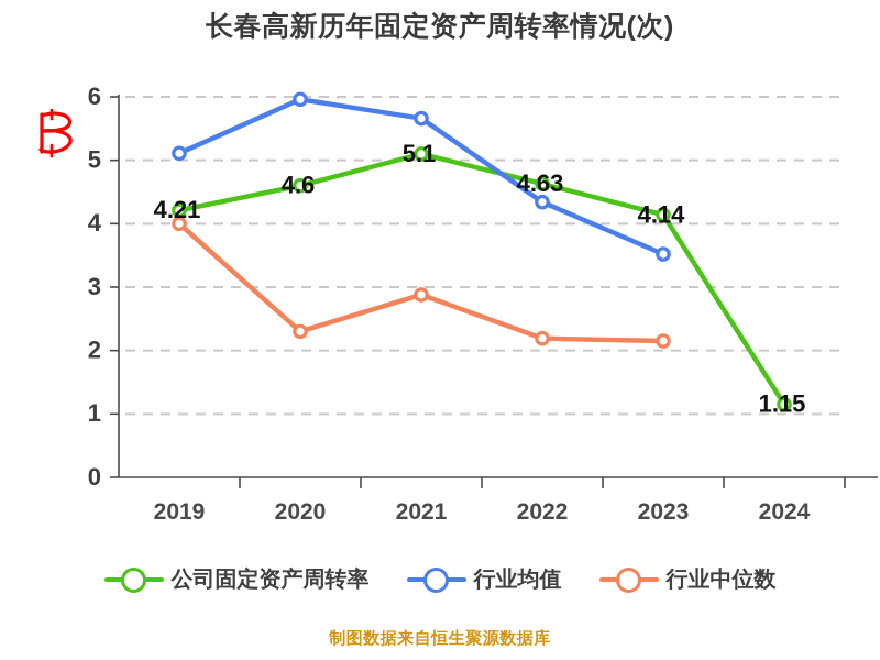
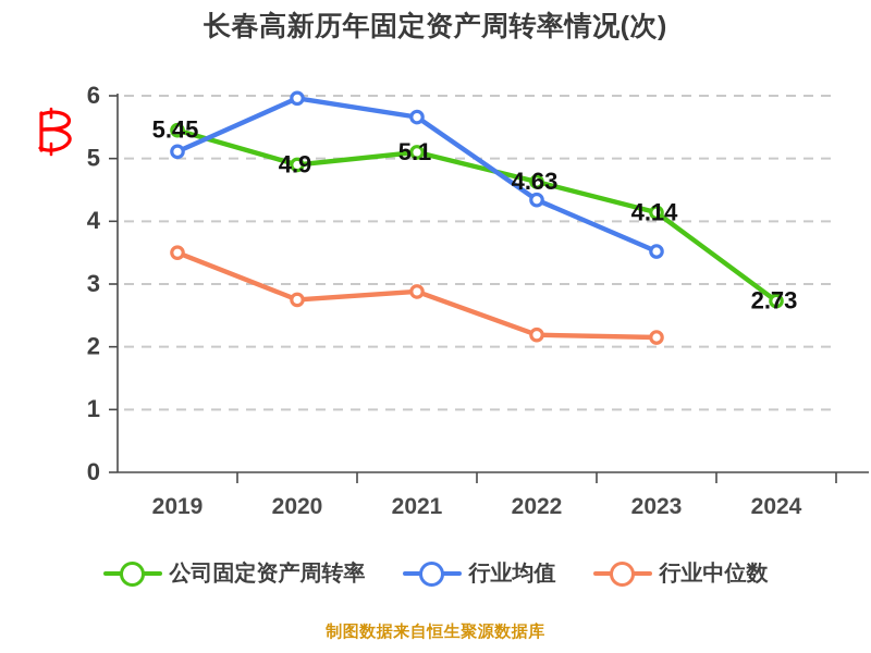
公司固定资产周转率/2019: 4.21 -> 5.45
行业中位数/2019: 4.0 -> 3.5
公司固定资产周转率/2020: 4.6 -> 4.9
行业中位数/2020: 2.3 -> 2.8
公司固定资产周转率/2024: 1.15 -> 2.73
